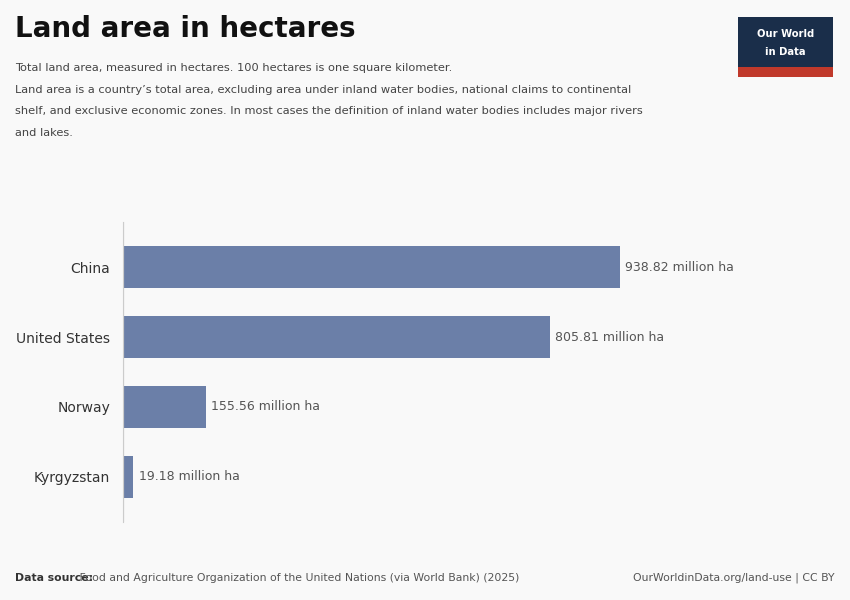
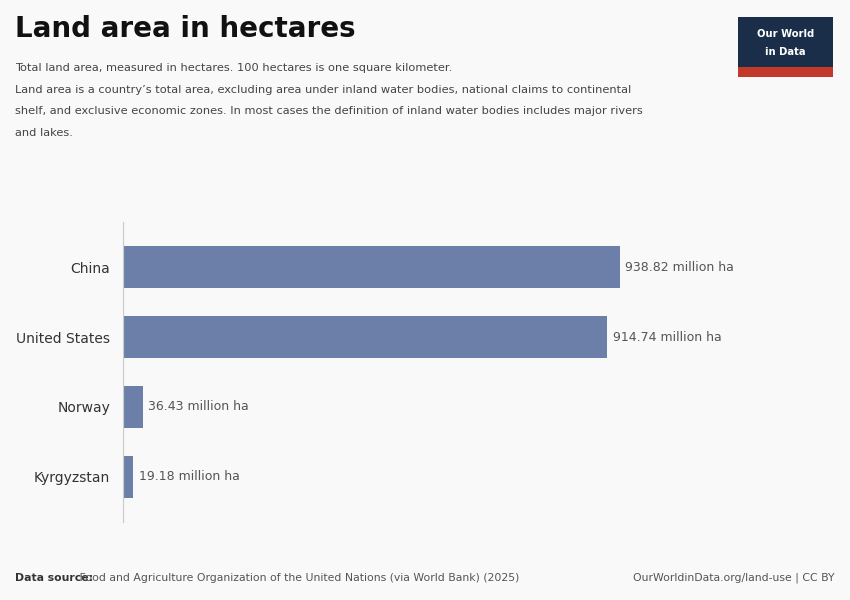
United States: 805.81 -> 914.74
Norway: 155.56 -> 36.43
